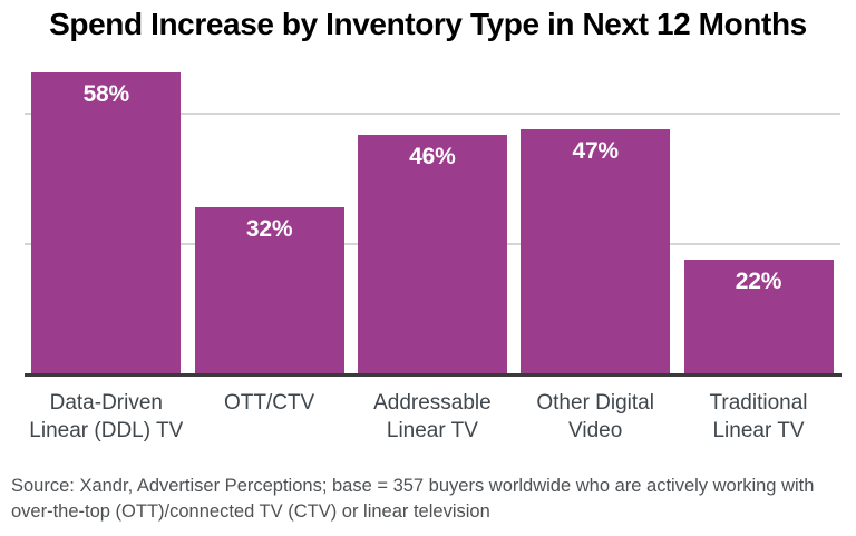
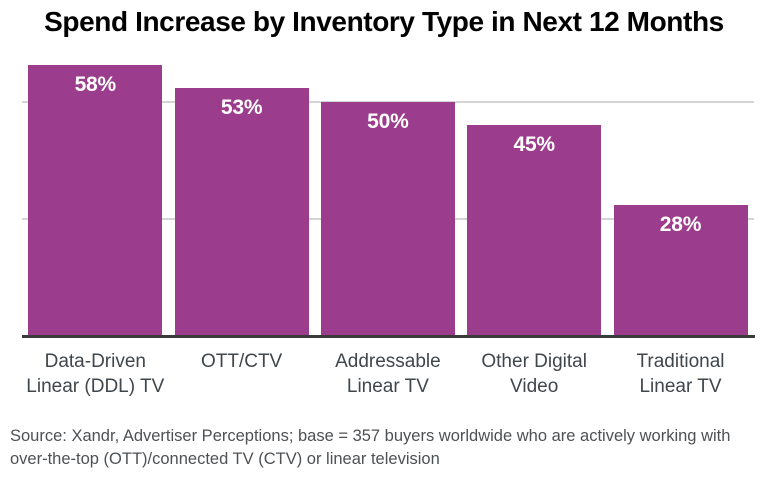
OTT/CTV: 32% -> 53%
Addressable Linear TV: 46% -> 50%
Other Digital Video: 47% -> 45%
Traditional Linear TV: 22% -> 28%
